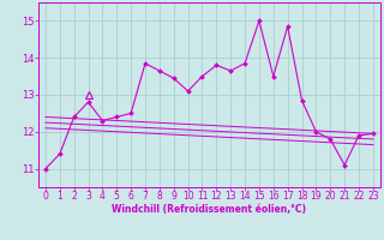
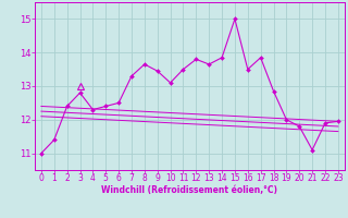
7: 13.85 -> 13.30
17: 14.85 -> 13.85
